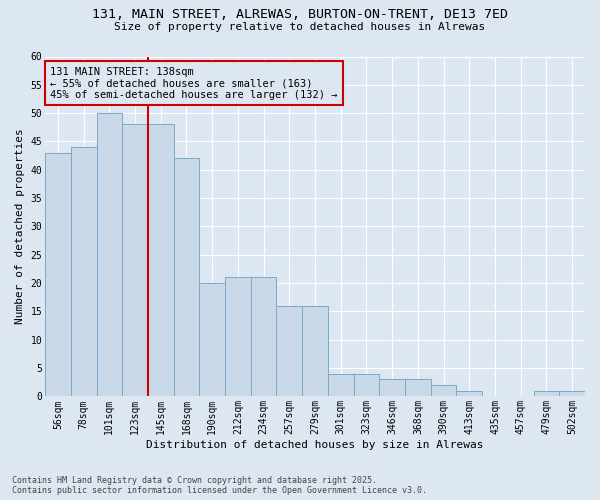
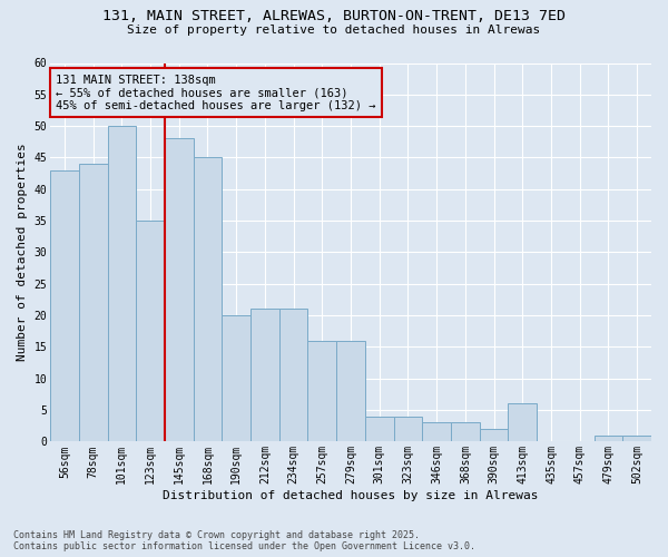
123sqm: 48 -> 35
168sqm: 42 -> 45
413sqm: 1 -> 6
